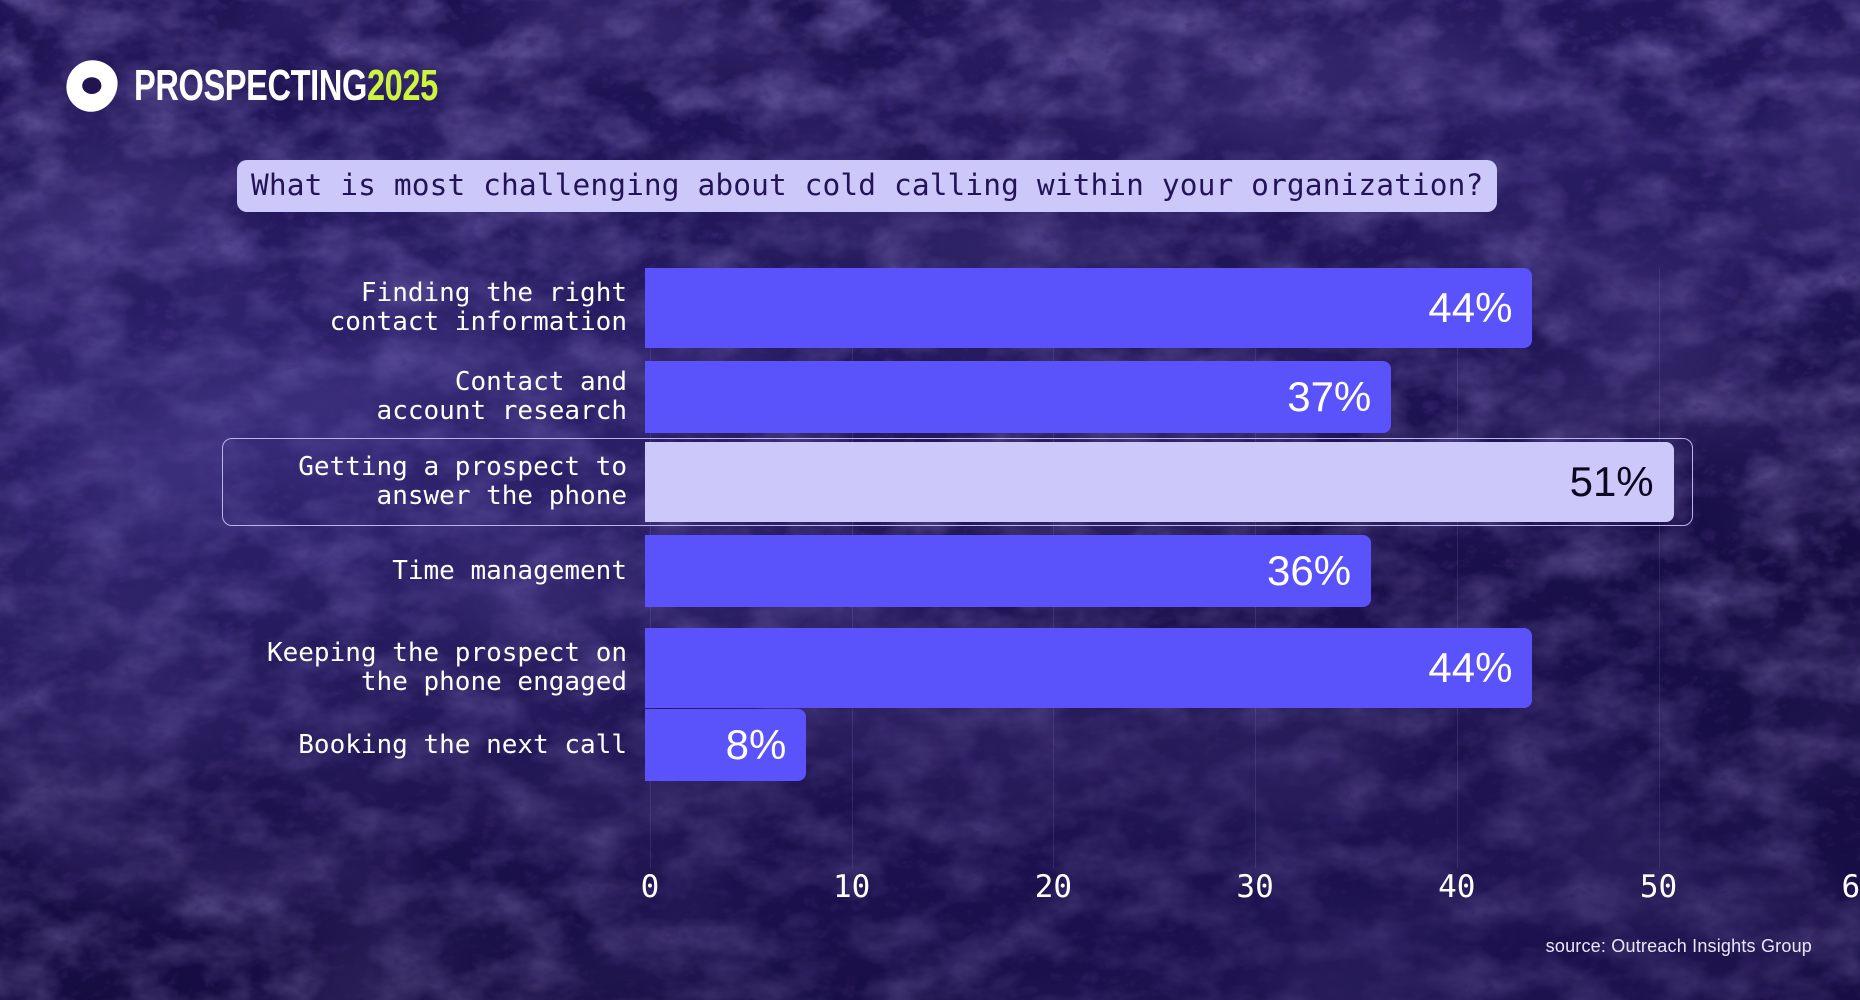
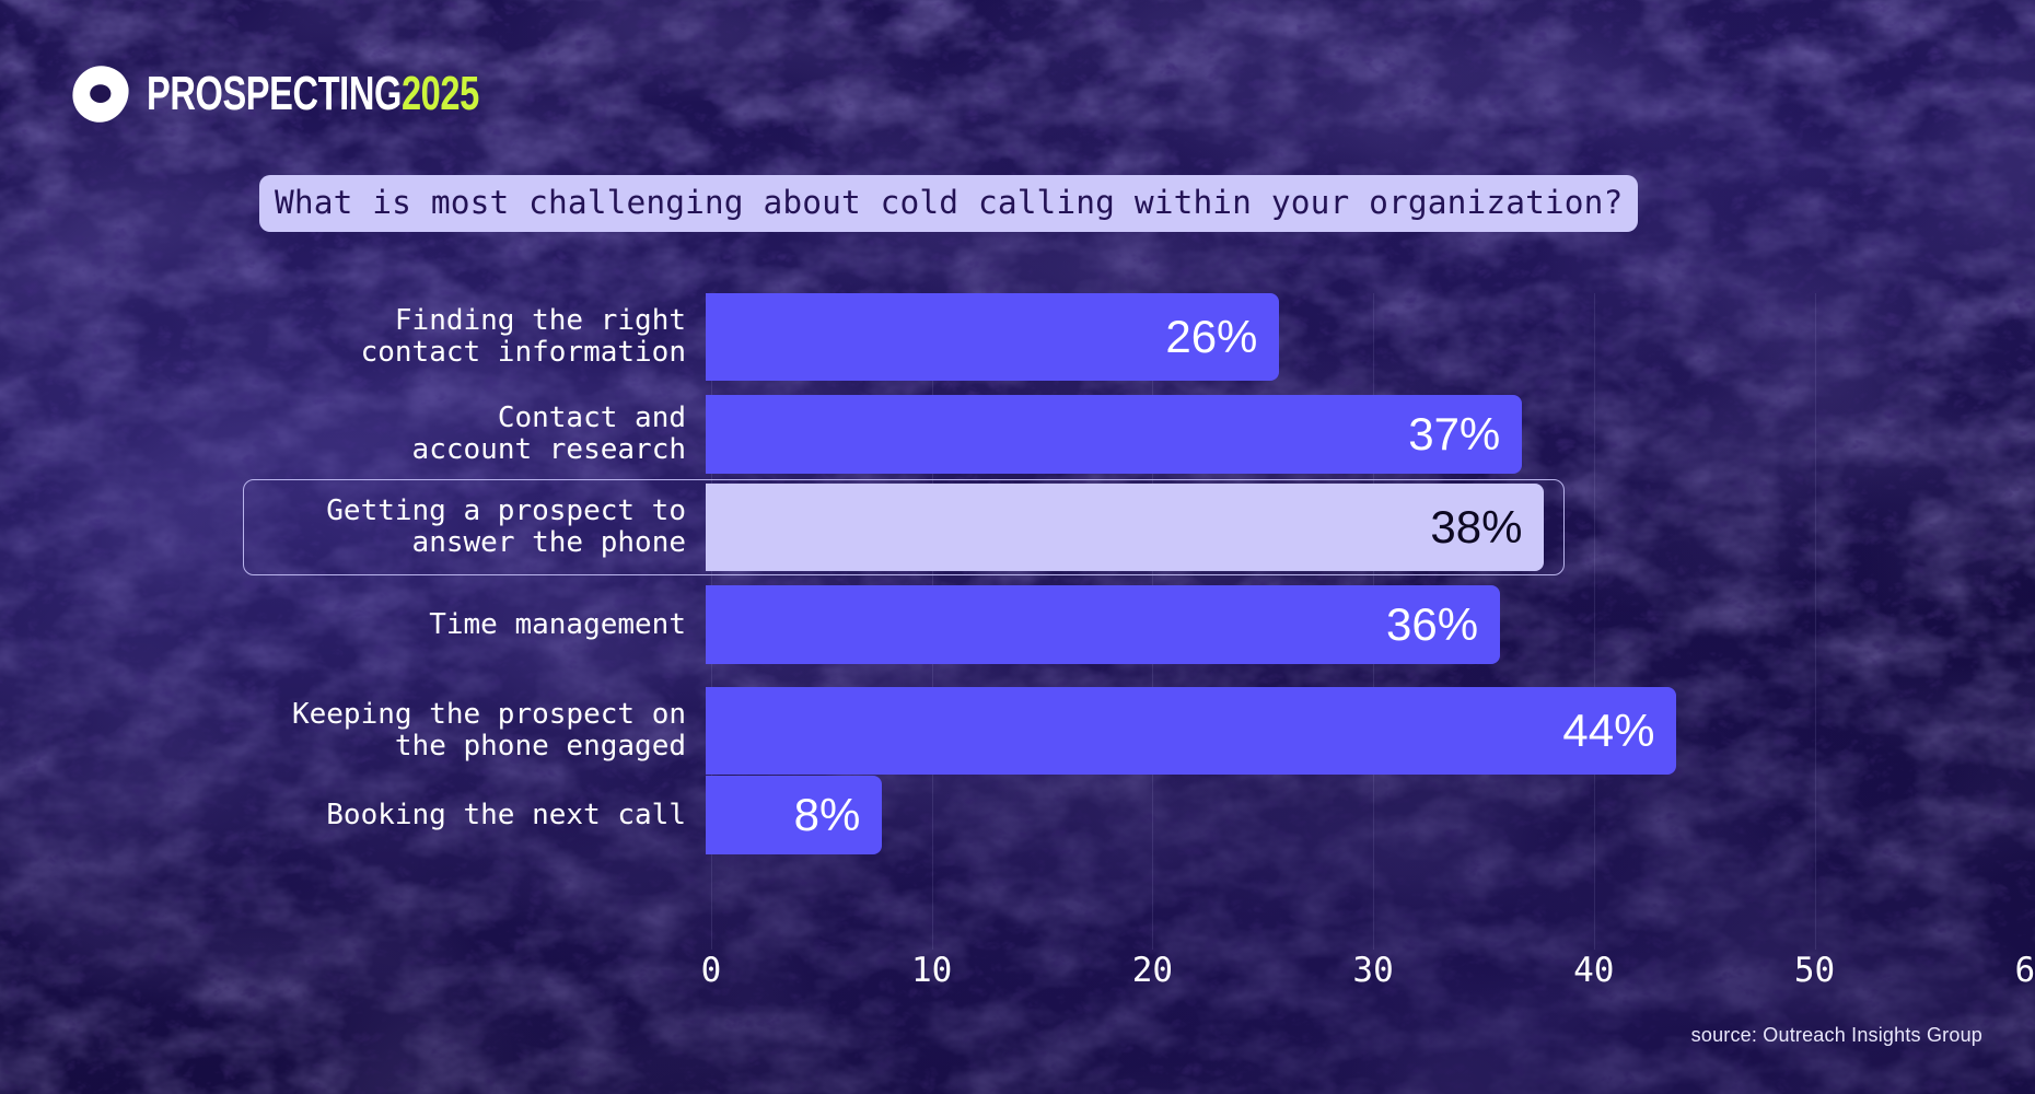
Finding the right contact information: 44% -> 26%
Getting a prospect to answer the phone: 51% -> 38%
